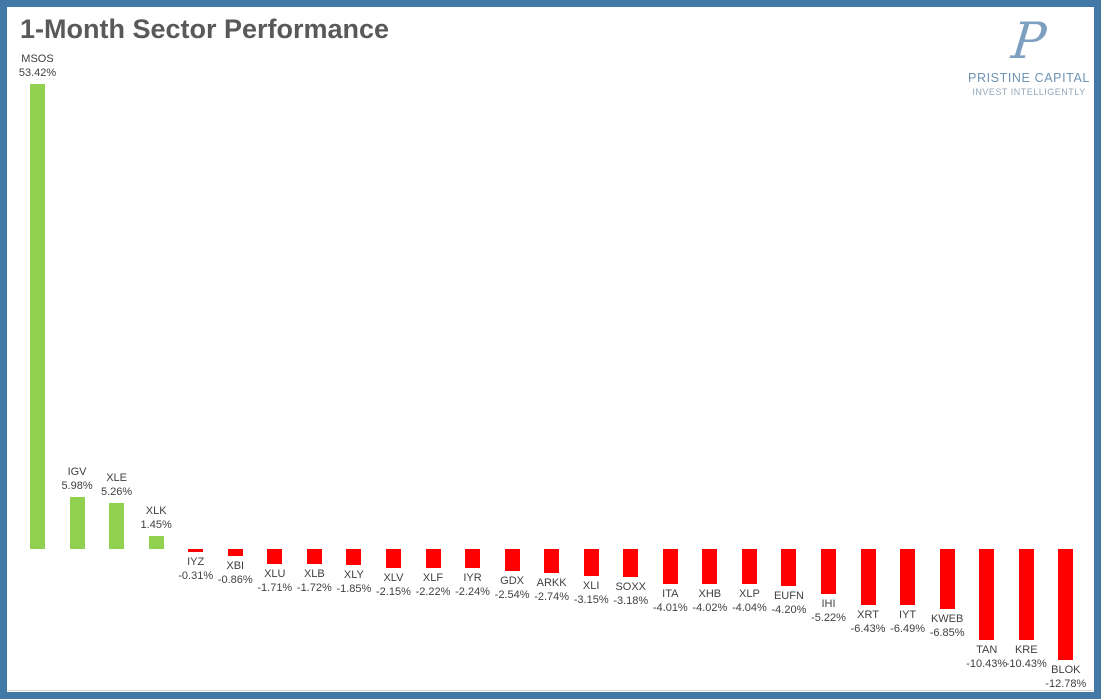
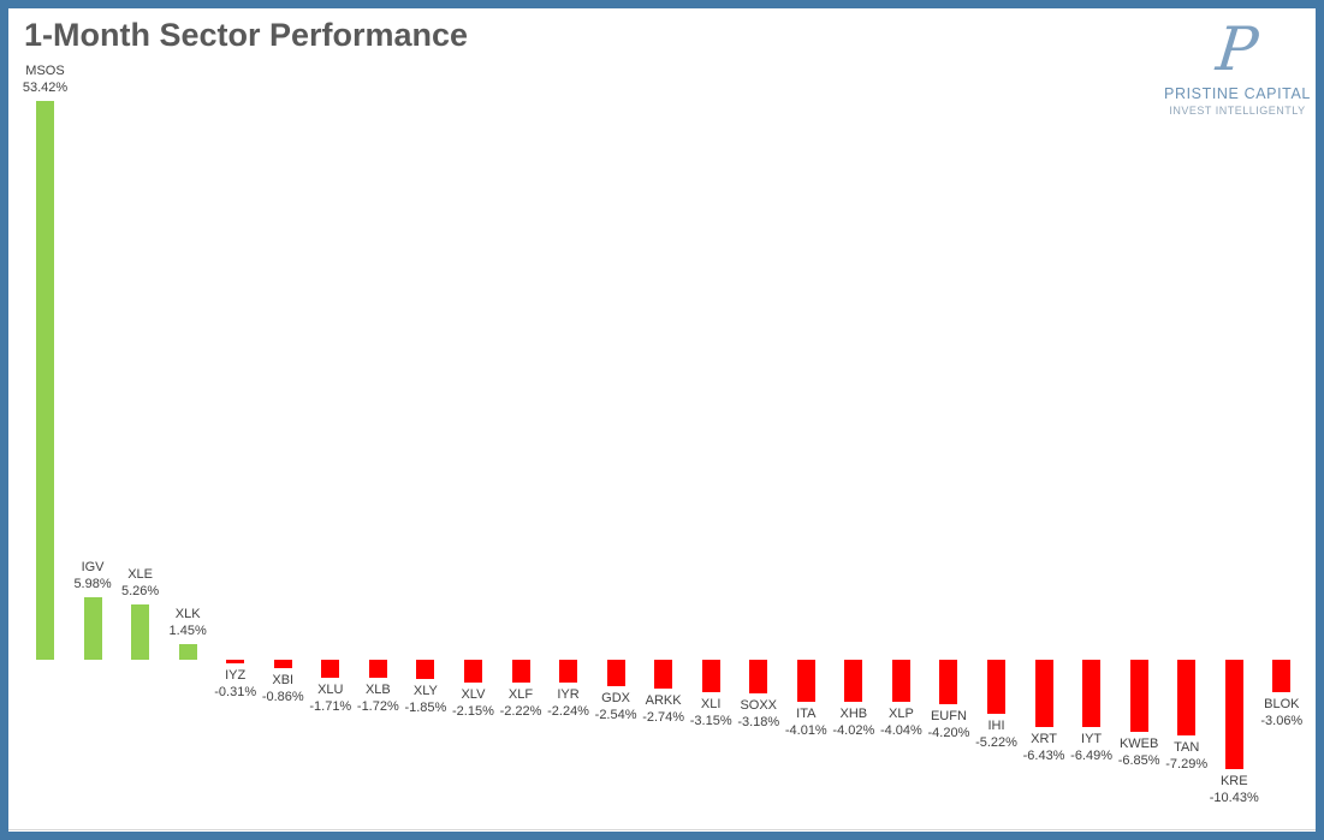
TAN: -10.43% -> -7.29%
BLOK: -12.78% -> -3.06%
